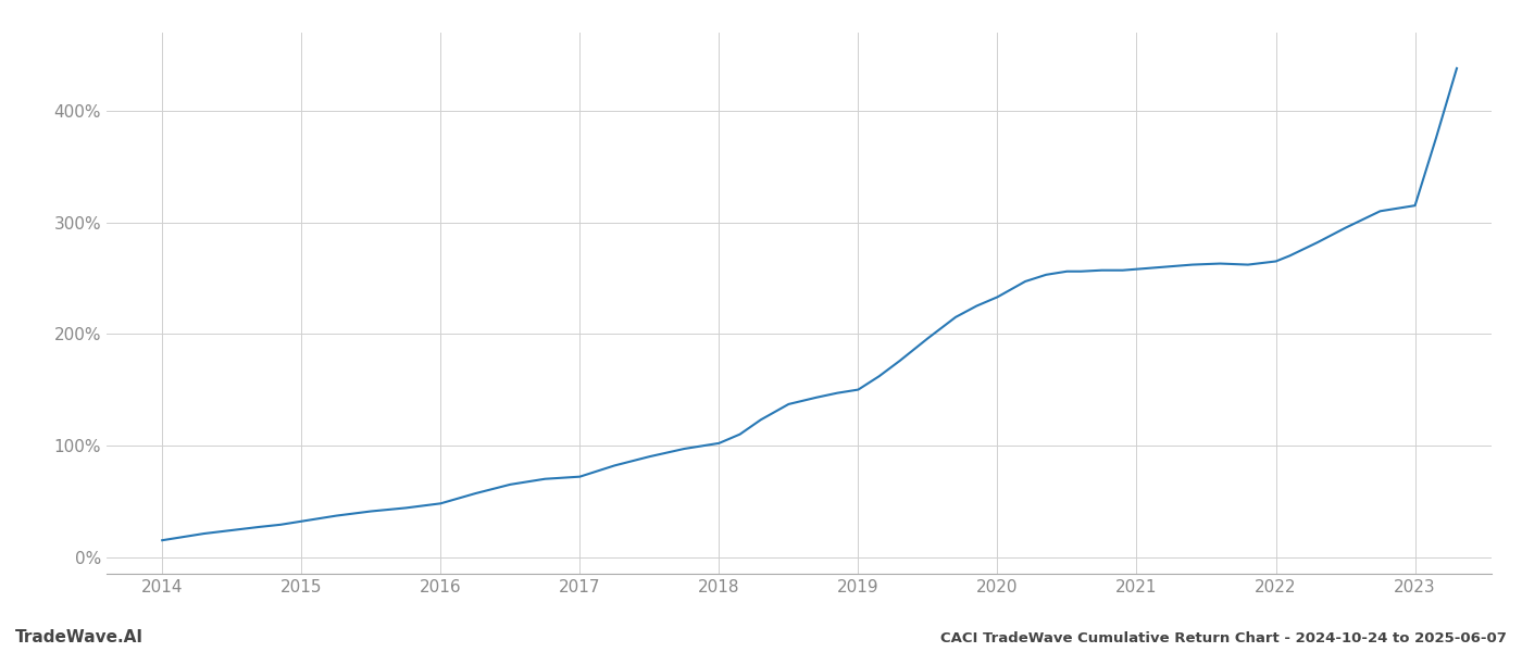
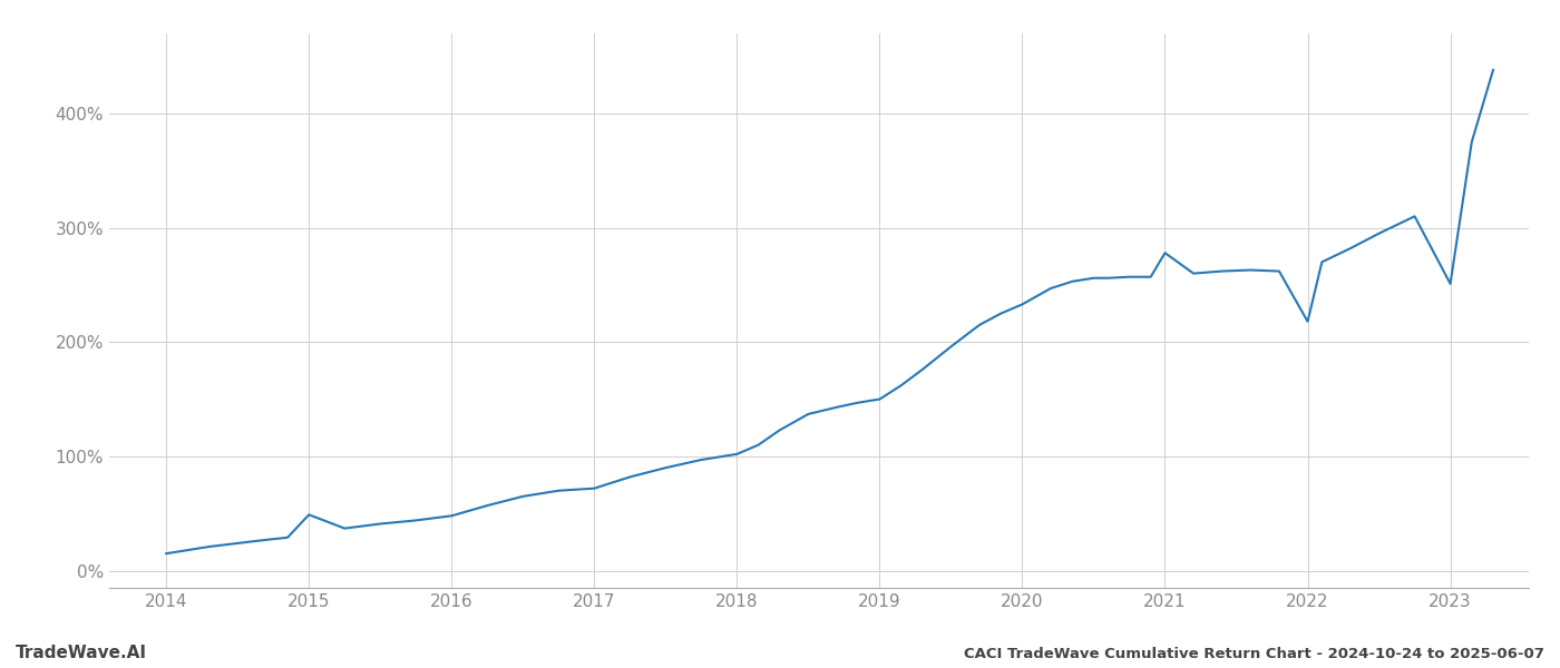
2015: 32% -> 49%
2021: 258% -> 278%
2022: 265% -> 218%
2023: 315% -> 251%
